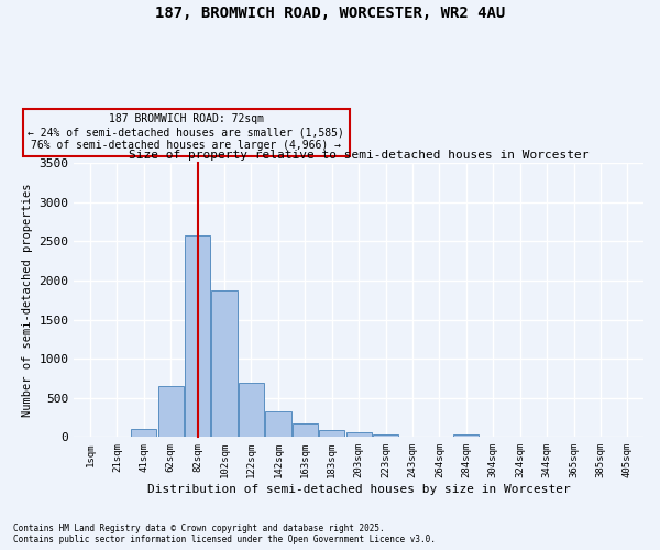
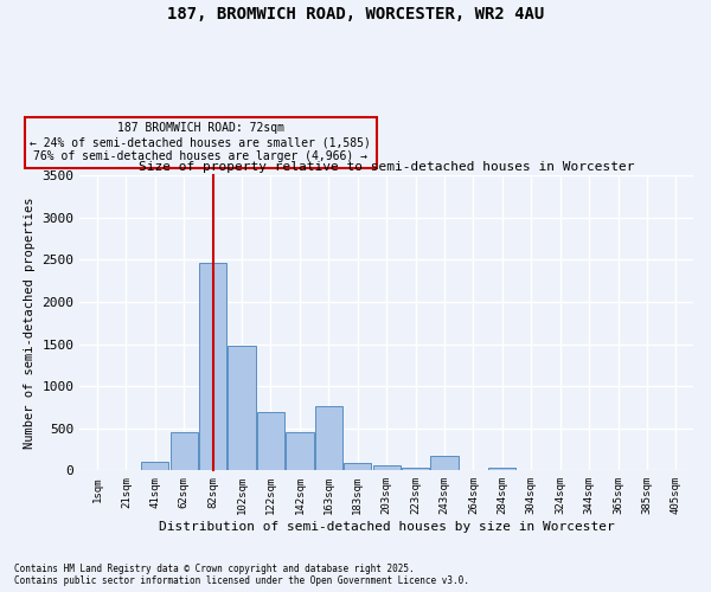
62sqm: 650 -> 460
82sqm: 2580 -> 2460
102sqm: 1870 -> 1480
142sqm: 330 -> 460
163sqm: 180 -> 760
243sqm: 10 -> 180
